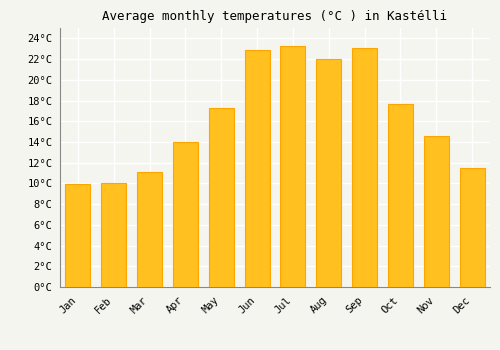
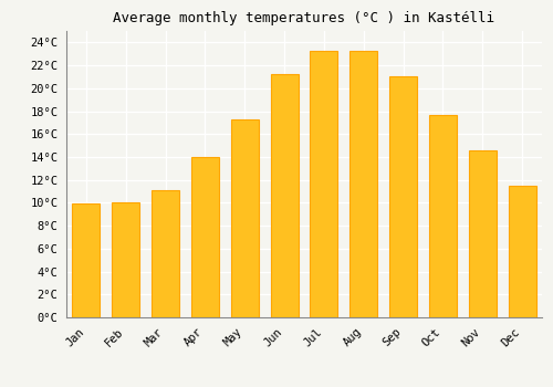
Jun: 22.9°C -> 21.2°C
Aug: 22.0°C -> 23.3°C
Sep: 23.1°C -> 21.0°C
